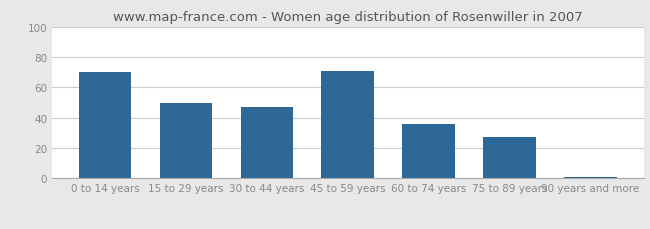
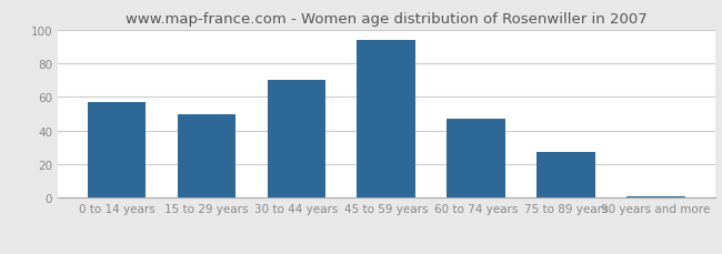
0 to 14 years: 70 -> 57
30 to 44 years: 47 -> 70
45 to 59 years: 71 -> 94
60 to 74 years: 36 -> 47
